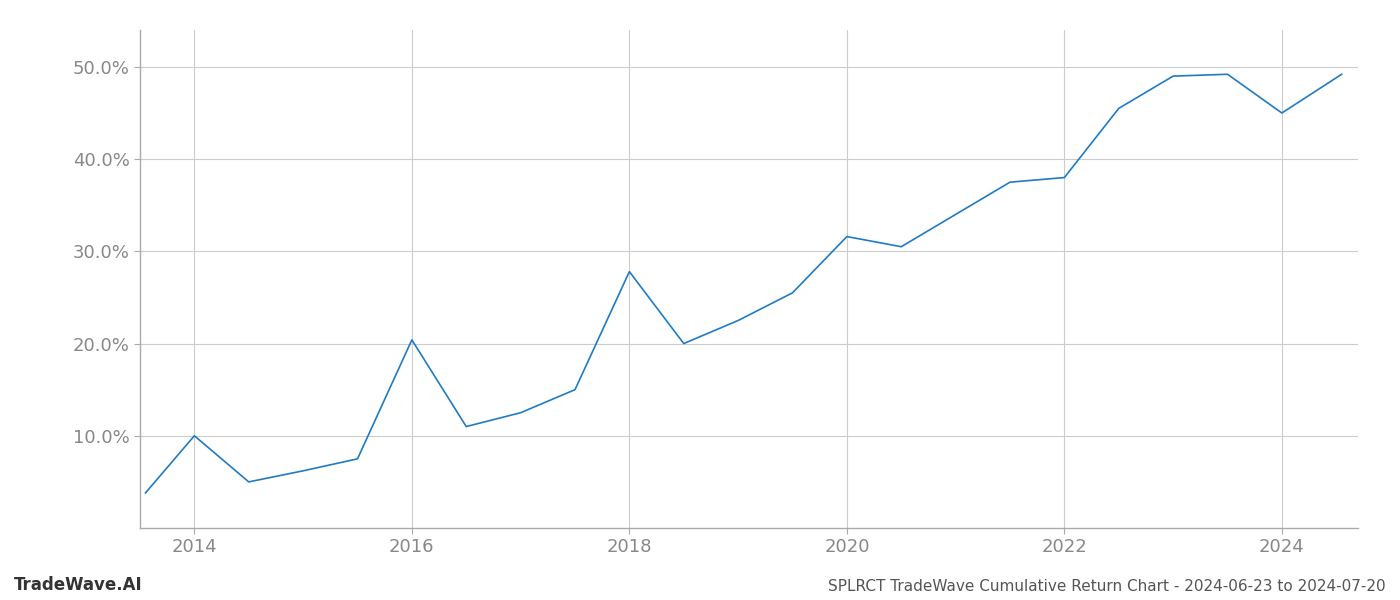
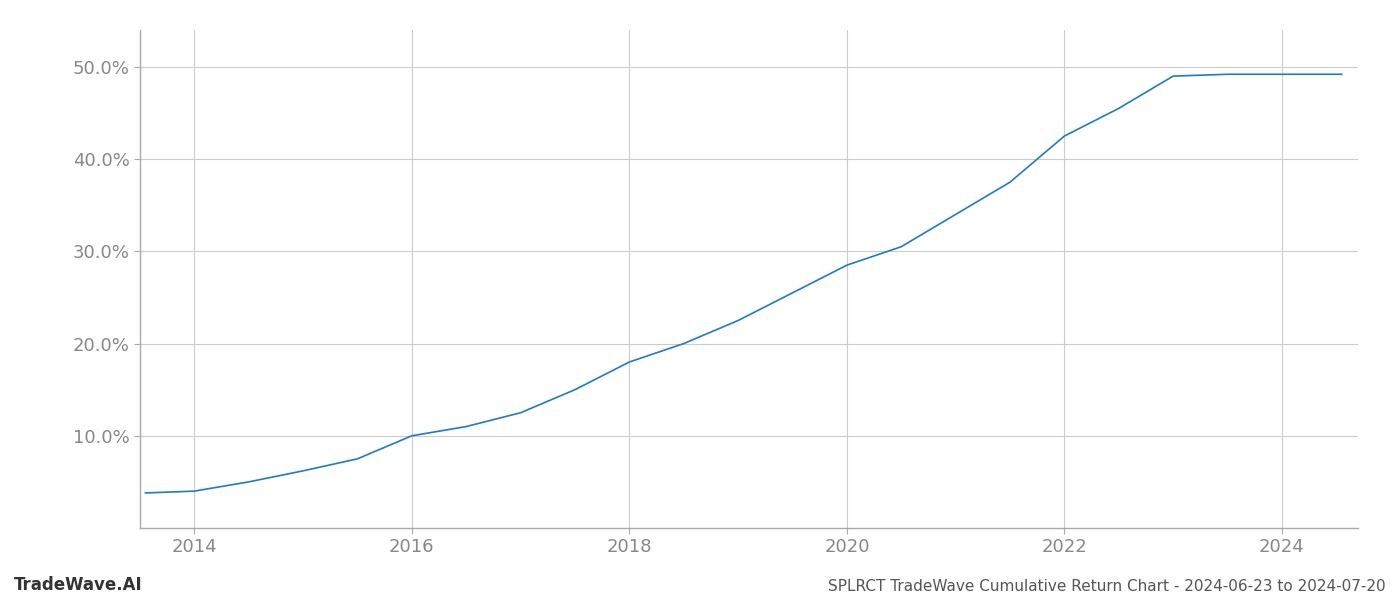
2014: 10.0% -> 4.0%
2016: 20.4% -> 10.0%
2018: 27.8% -> 18.0%
2020: 31.6% -> 28.5%
2022: 38.0% -> 42.5%
2024: 45.0% -> 49.2%
